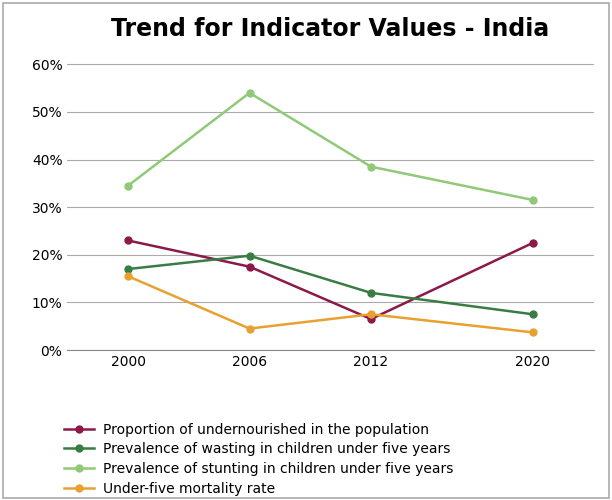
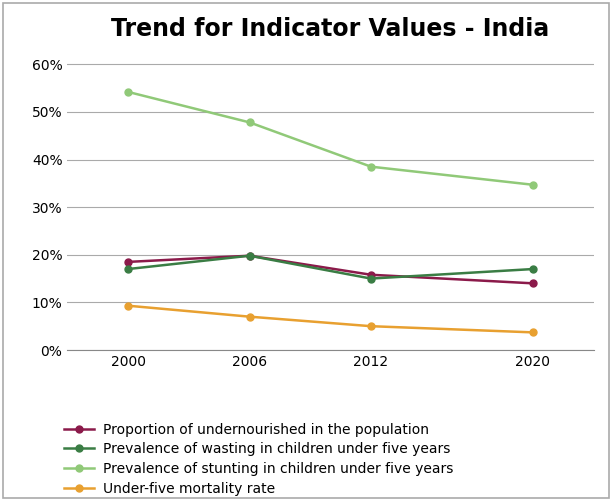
Proportion of undernourished in the population/2000: 23.0% -> 18.5%
Prevalence of stunting in children under five years/2000: 34.5% -> 54.2%
Under-five mortality rate/2000: 15.5% -> 9.3%
Proportion of undernourished in the population/2006: 17.5% -> 19.8%
Prevalence of stunting in children under five years/2006: 54.0% -> 47.8%
Under-five mortality rate/2006: 4.5% -> 7.0%
Proportion of undernourished in the population/2012: 6.5% -> 15.8%
Prevalence of wasting in children under five years/2012: 12.0% -> 15.0%
Under-five mortality rate/2012: 7.5% -> 5.0%
Proportion of undernourished in the population/2020: 22.5% -> 14.0%
Prevalence of wasting in children under five years/2020: 7.5% -> 17.0%
Prevalence of stunting in children under five years/2020: 31.5% -> 34.7%
